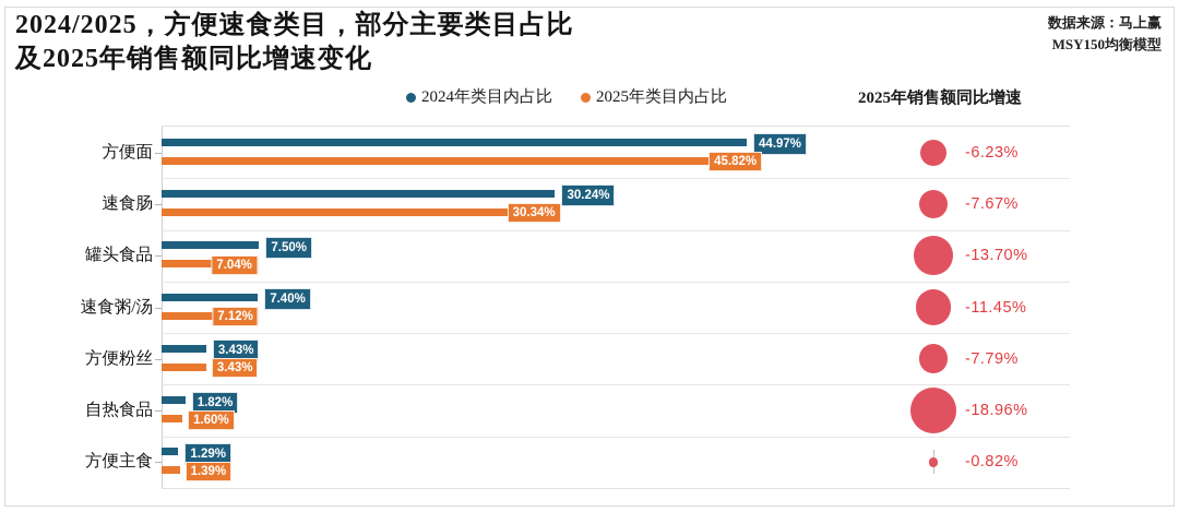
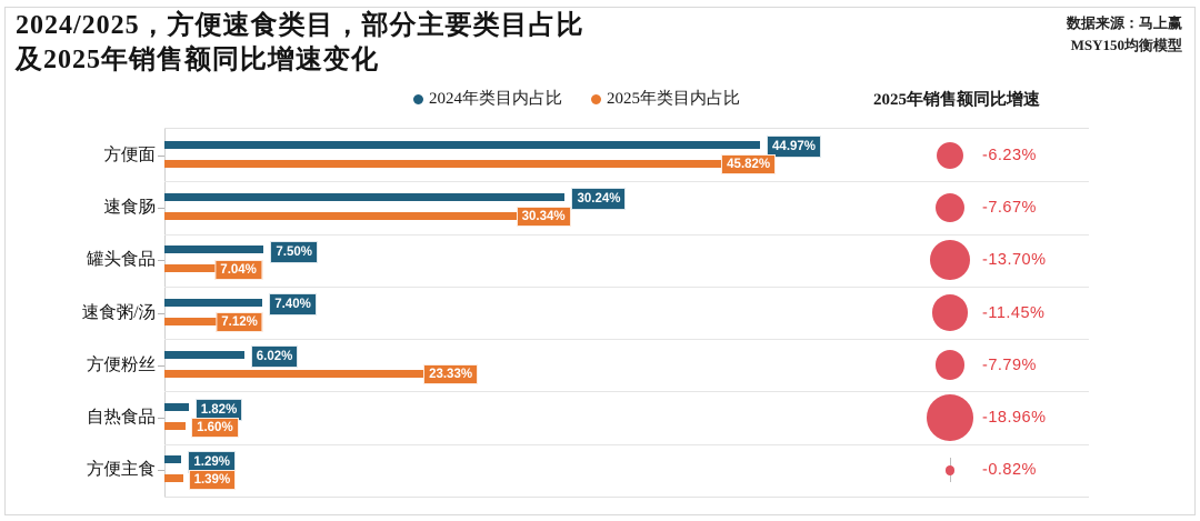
2024年类目内占比/方便粉丝: 3.43% -> 6.02%
2025年类目内占比/方便粉丝: 3.43% -> 23.33%
